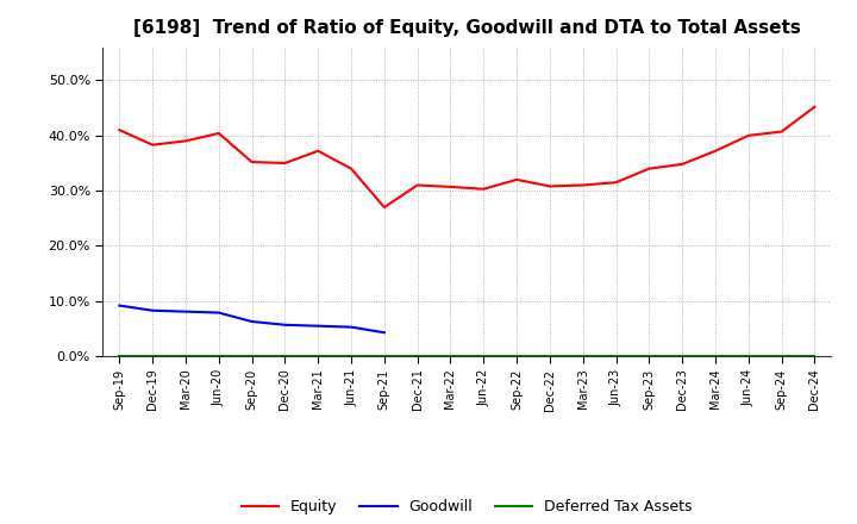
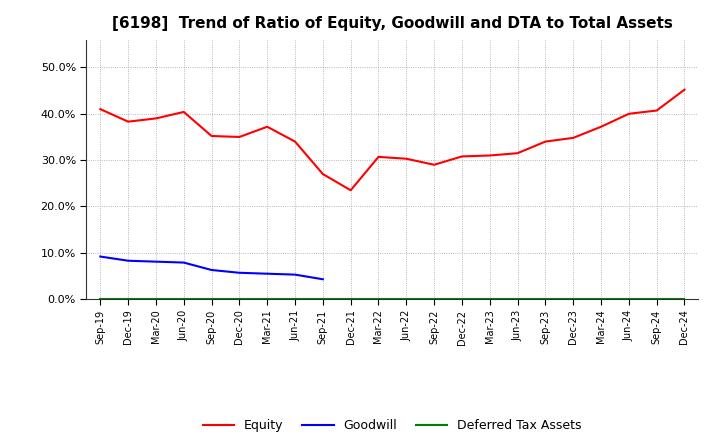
Equity/Dec-21: 31.0% -> 23.5%
Equity/Sep-22: 32.0% -> 29.0%
